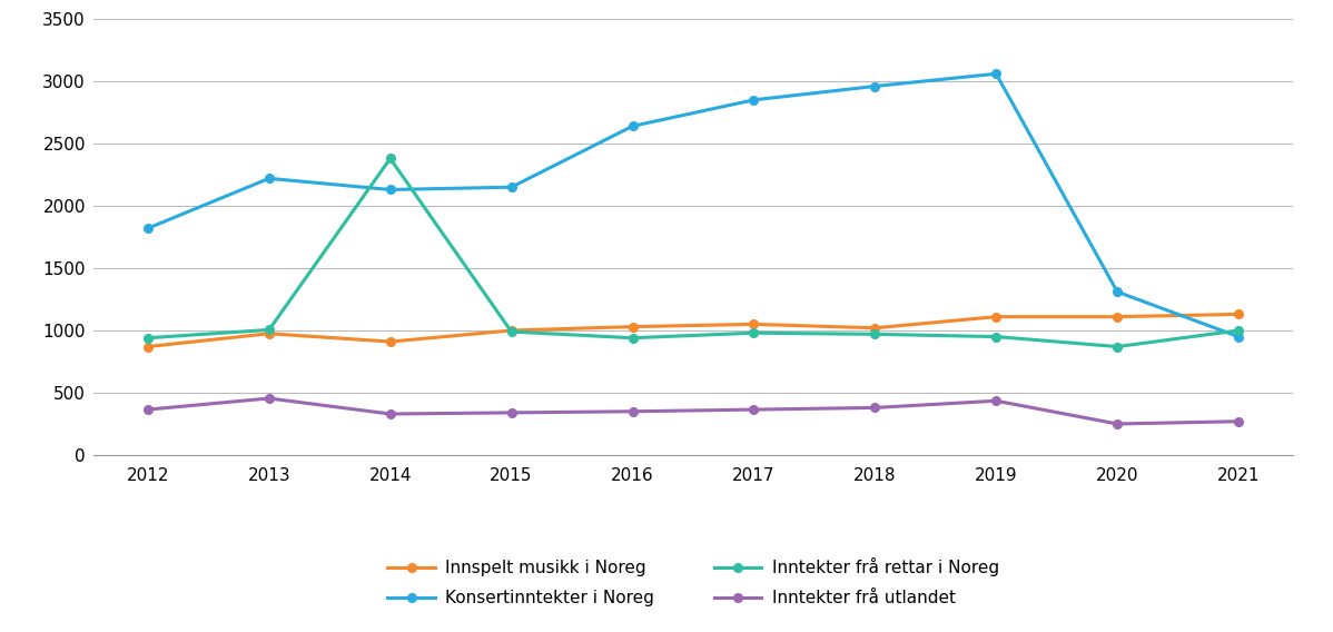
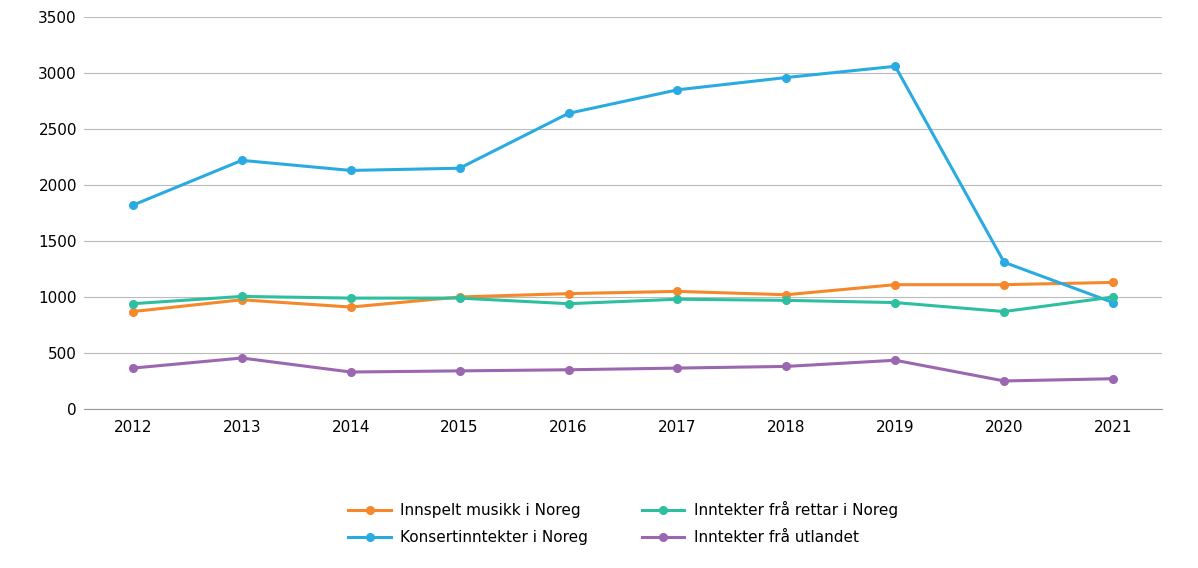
Inntekter frå rettar i Noreg/2014: 2380 -> 990
